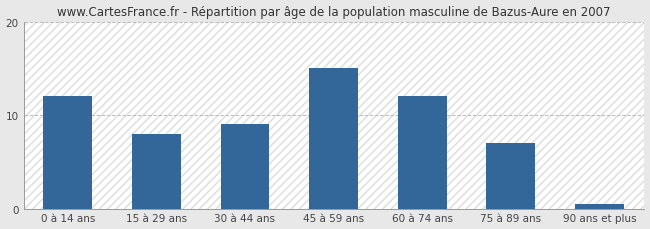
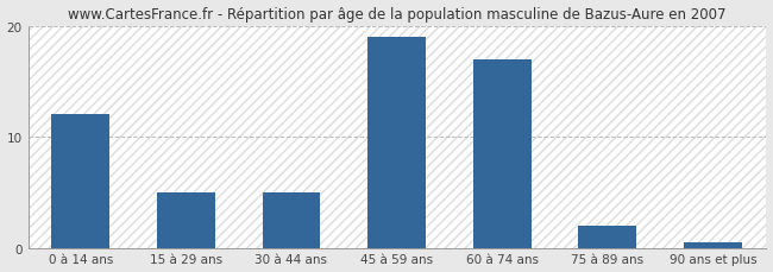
15 à 29 ans: 8.0 -> 5.0
30 à 44 ans: 9.0 -> 5.0
45 à 59 ans: 15.0 -> 19.0
60 à 74 ans: 12.0 -> 17.0
75 à 89 ans: 7.0 -> 2.0
